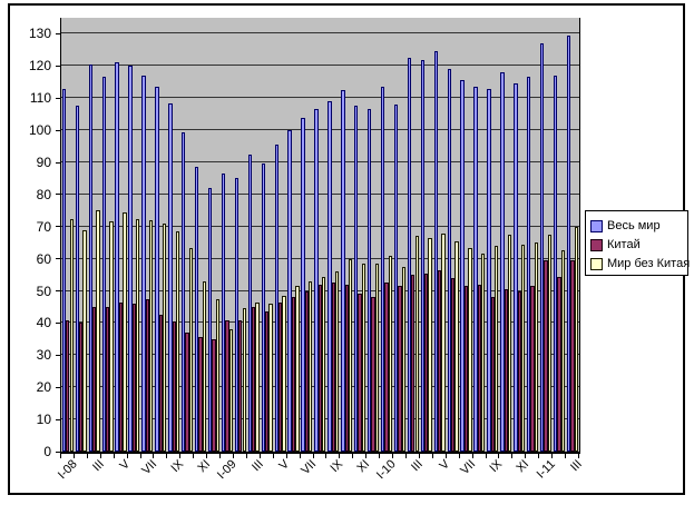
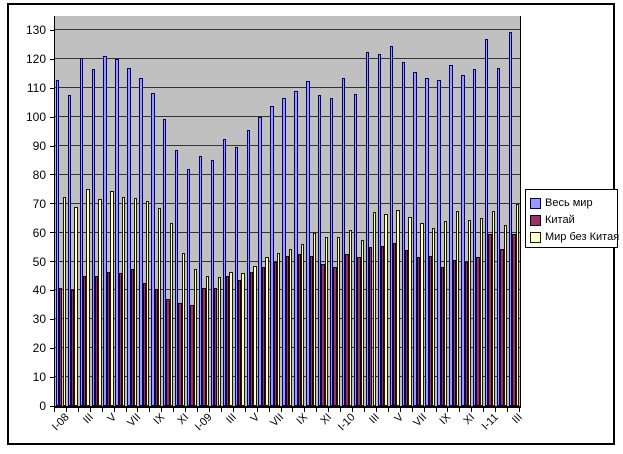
Мир без Китая/I-09: 38 -> 45
